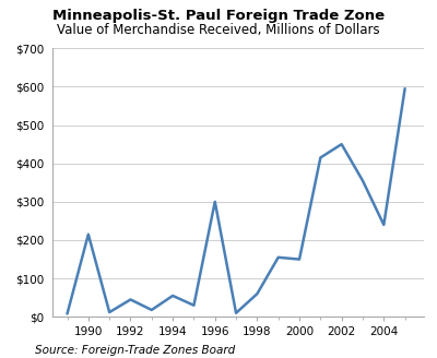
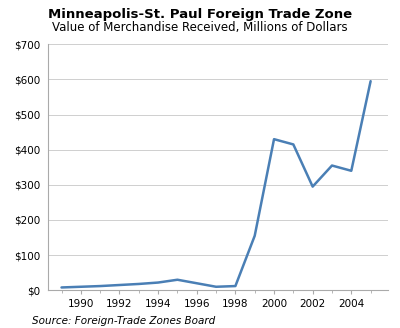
1990: $215 -> $10
1992: $45 -> $15
1994: $55 -> $22
1996: $300 -> $20
1998: $60 -> $12
2000: $150 -> $430
2002: $450 -> $295
2004: $240 -> $340
